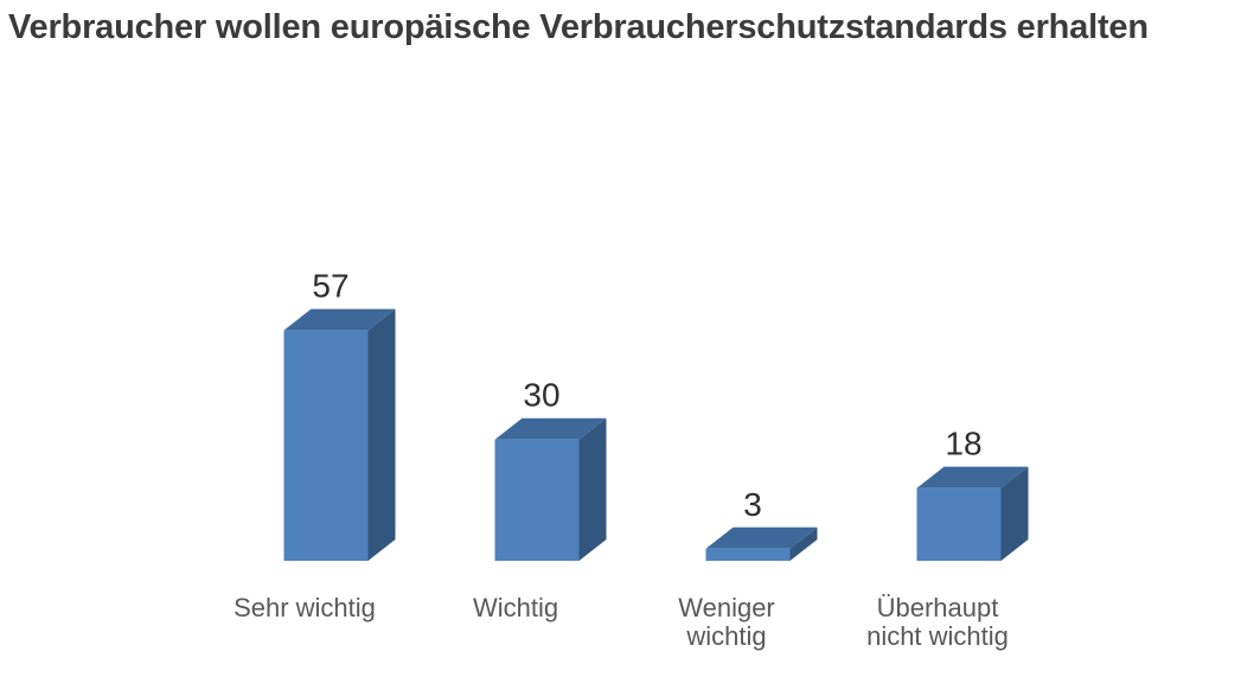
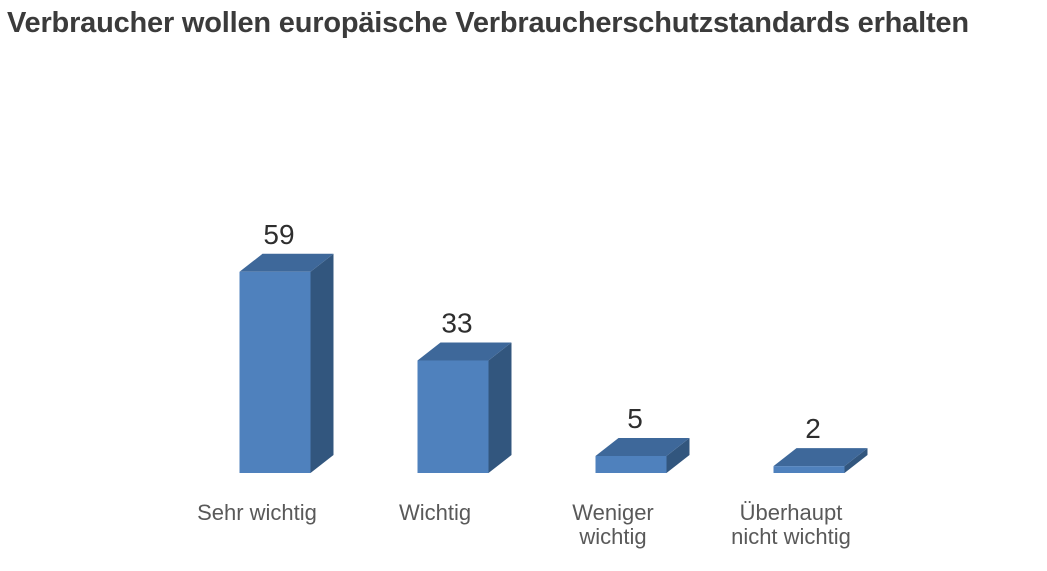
Sehr wichtig: 57 -> 59
Wichtig: 30 -> 33
Weniger wichtig: 3 -> 5
Überhaupt nicht wichtig: 18 -> 2
